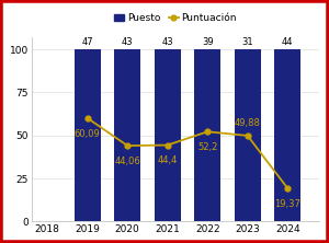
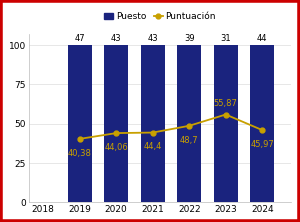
Puntuación/2019: 60,09 -> 40,38
Puntuación/2022: 52,2 -> 48,7
Puntuación/2023: 49,88 -> 55,87
Puntuación/2024: 19,37 -> 45,97
